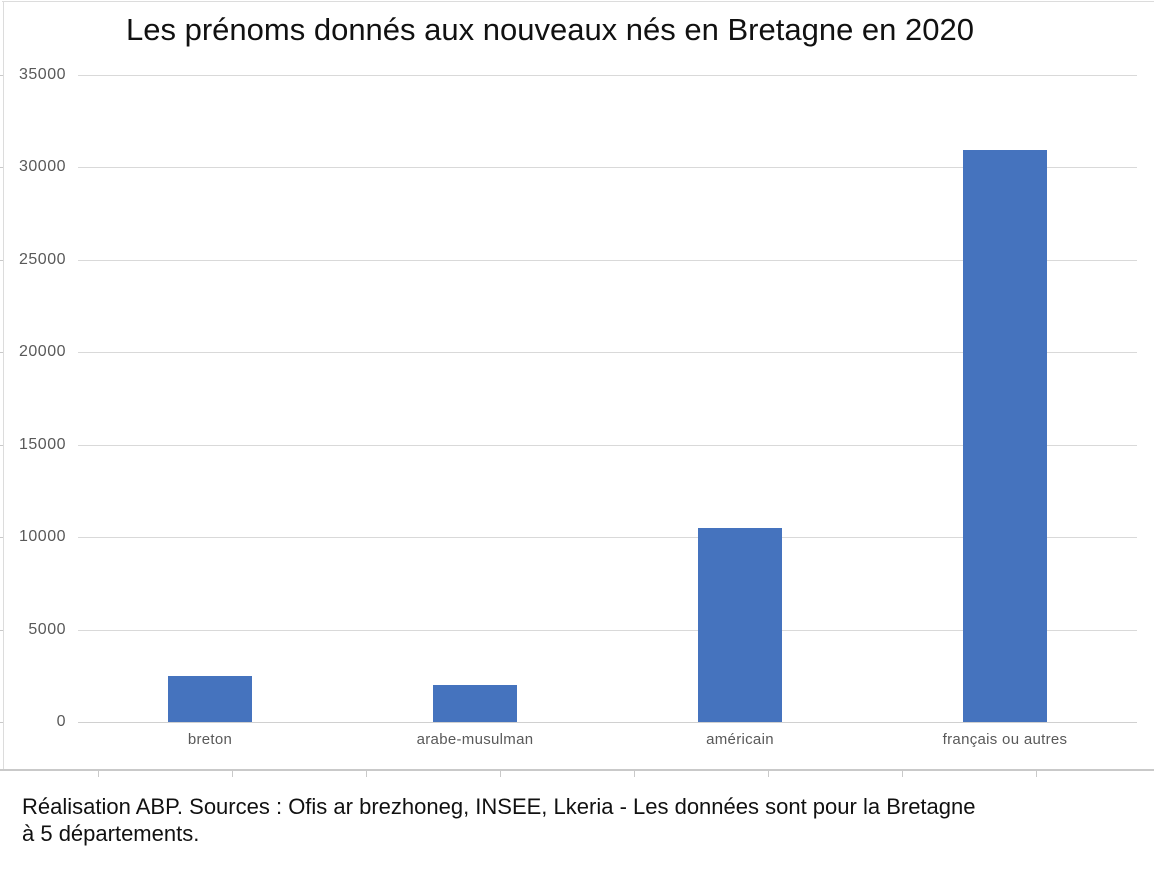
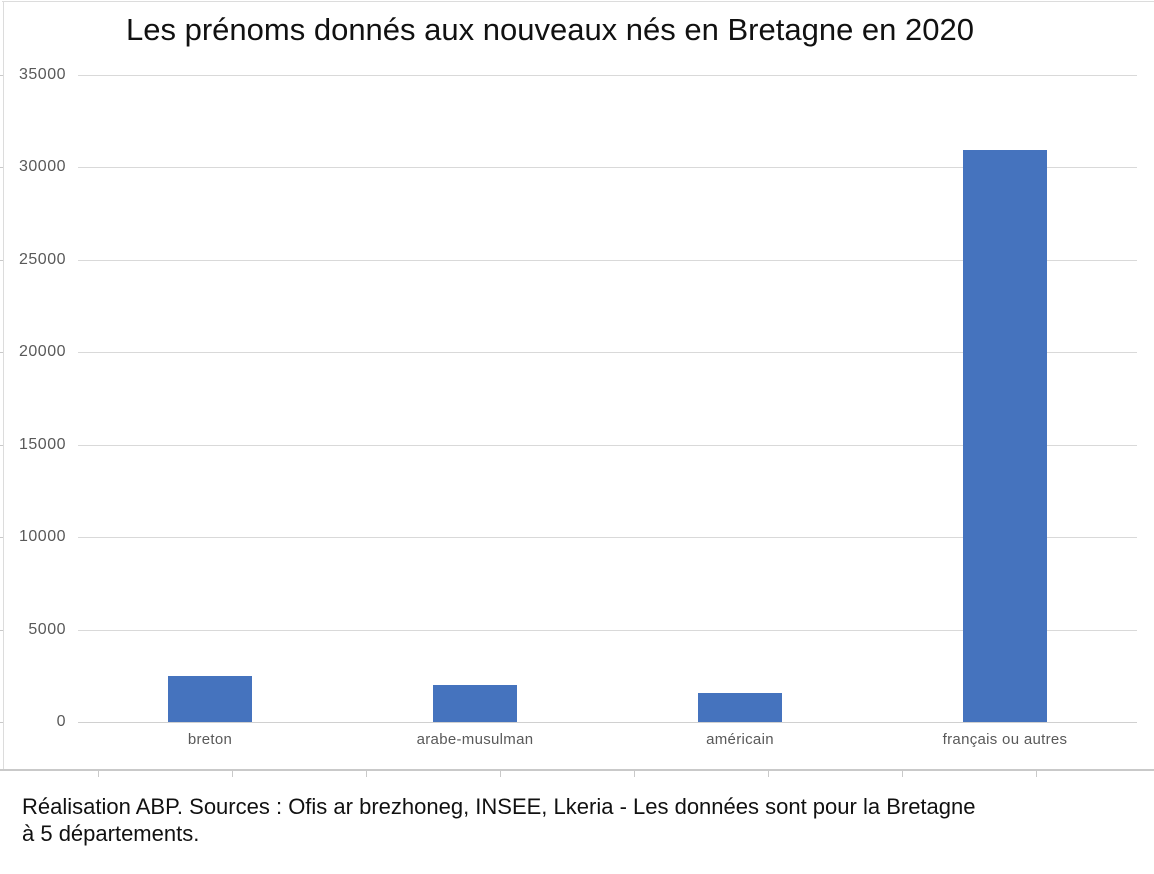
américain: 10500 -> 1600
